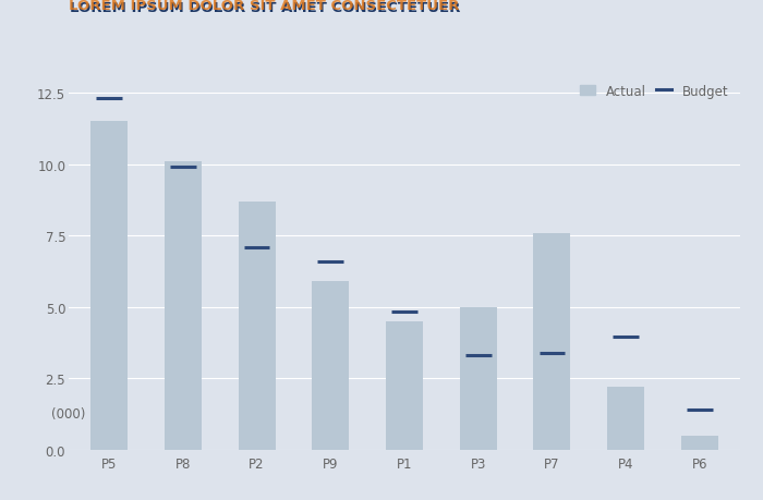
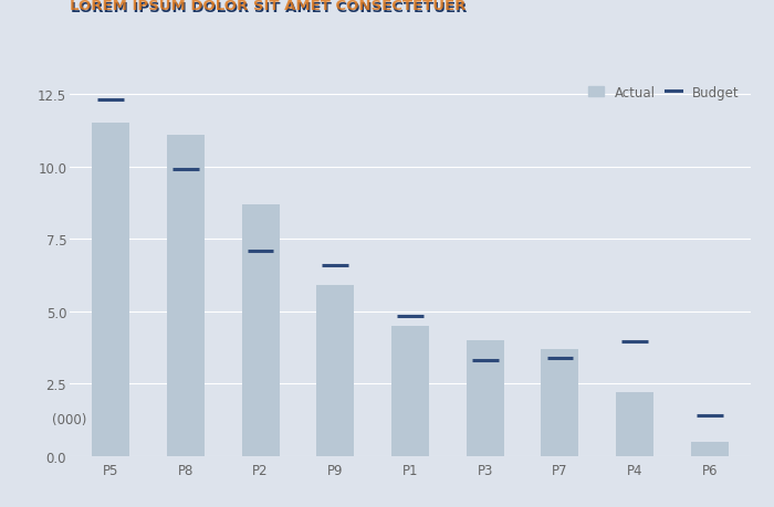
P8: 10.1 -> 11.1
P3: 5.0 -> 4.0
P7: 7.6 -> 3.7
